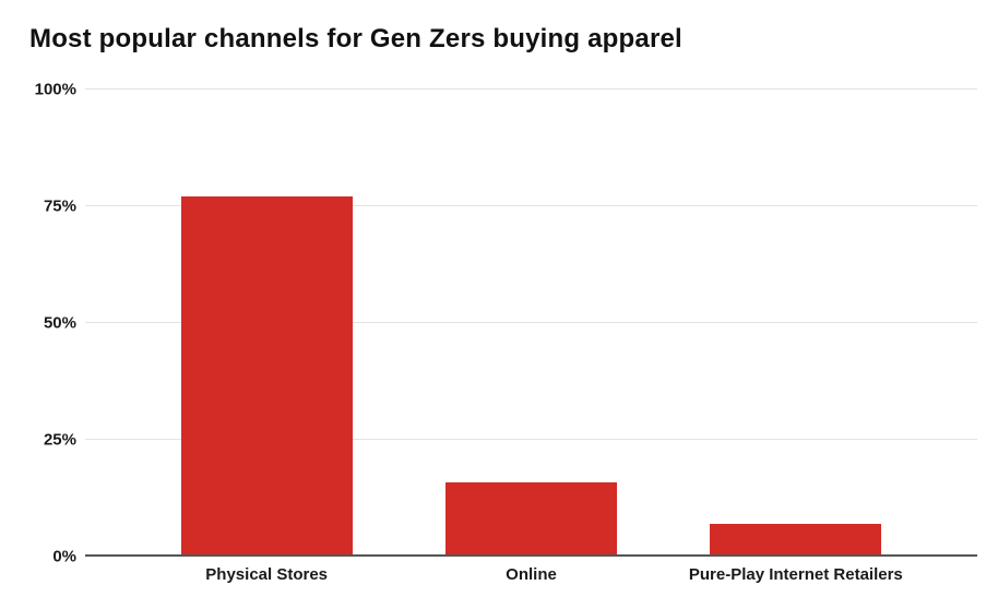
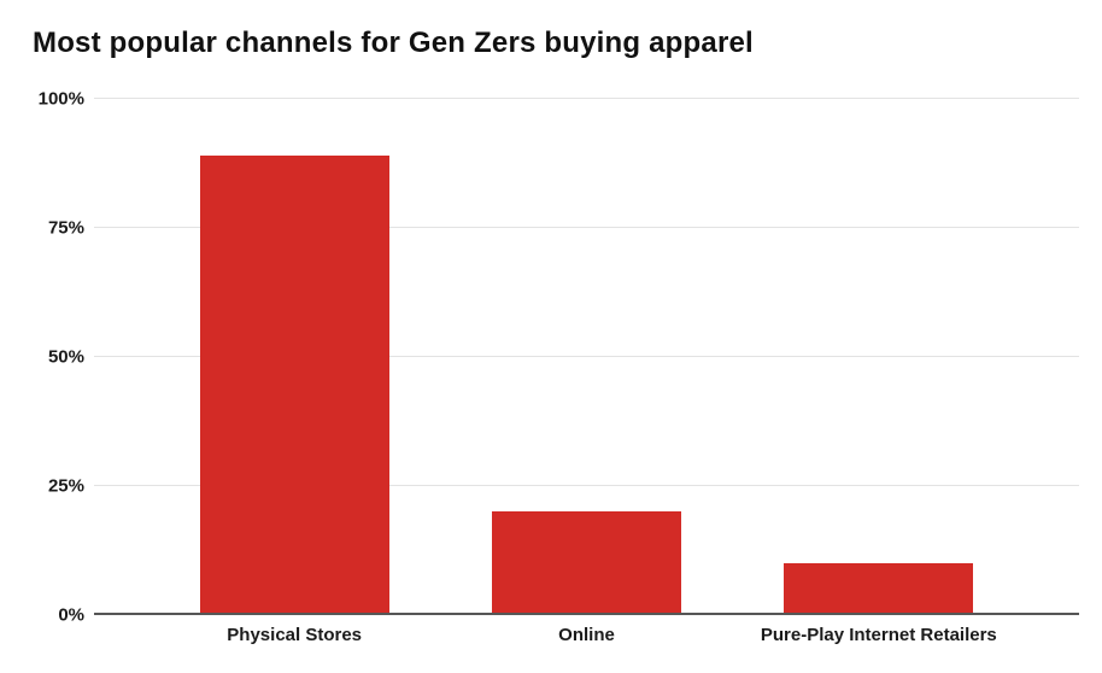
Physical Stores: 77% -> 89%
Online: 16% -> 20%
Pure-Play Internet Retailers: 7% -> 10%
